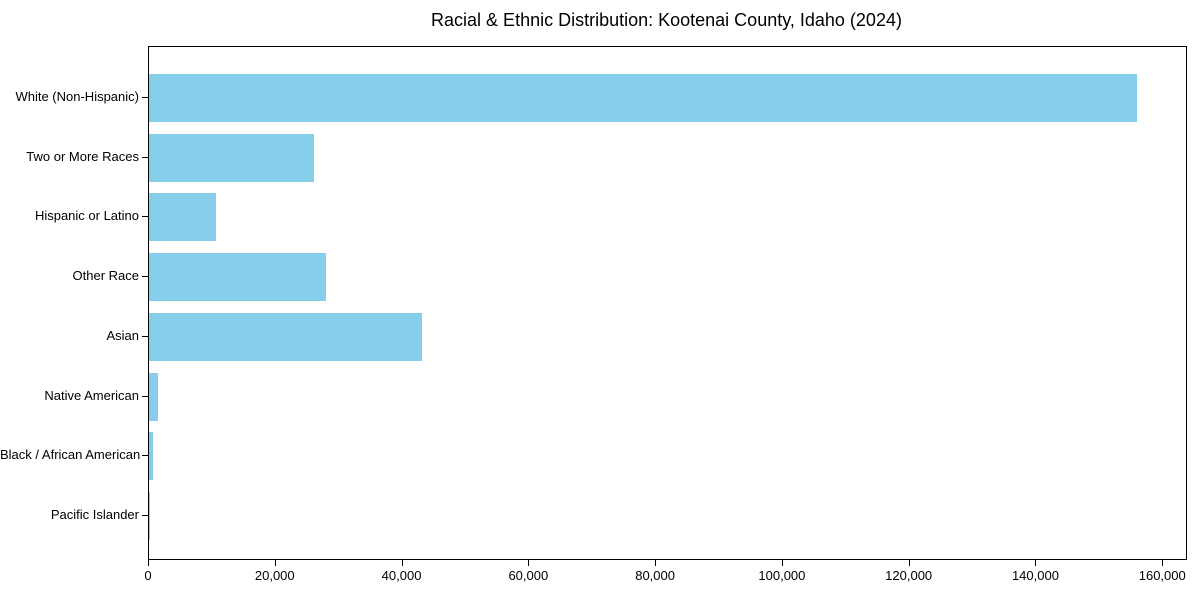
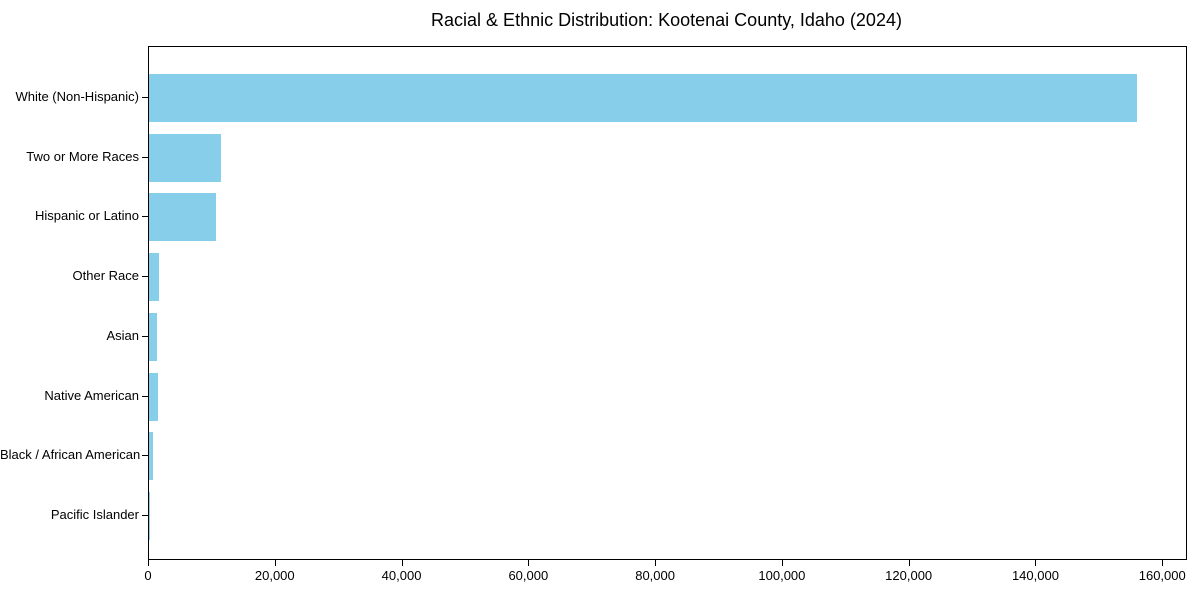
Two or More Races: 26000 -> 11000
Other Race: 28000 -> 2000
Asian: 43000 -> 1000
